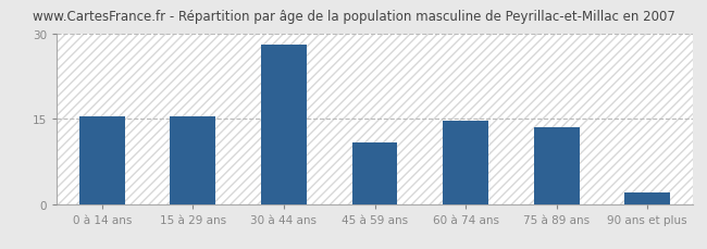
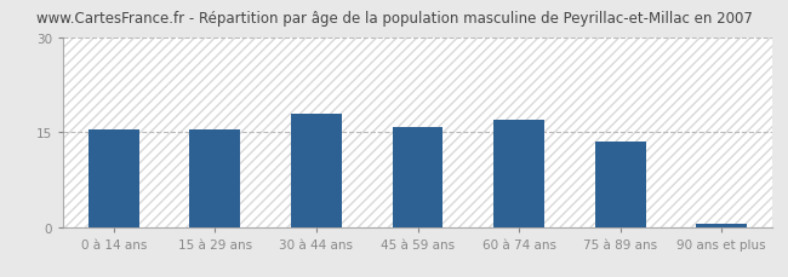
30 à 44 ans: 28.2 -> 18.0
45 à 59 ans: 10.8 -> 15.8
60 à 74 ans: 14.6 -> 17.0
90 ans et plus: 2.0 -> 0.5
